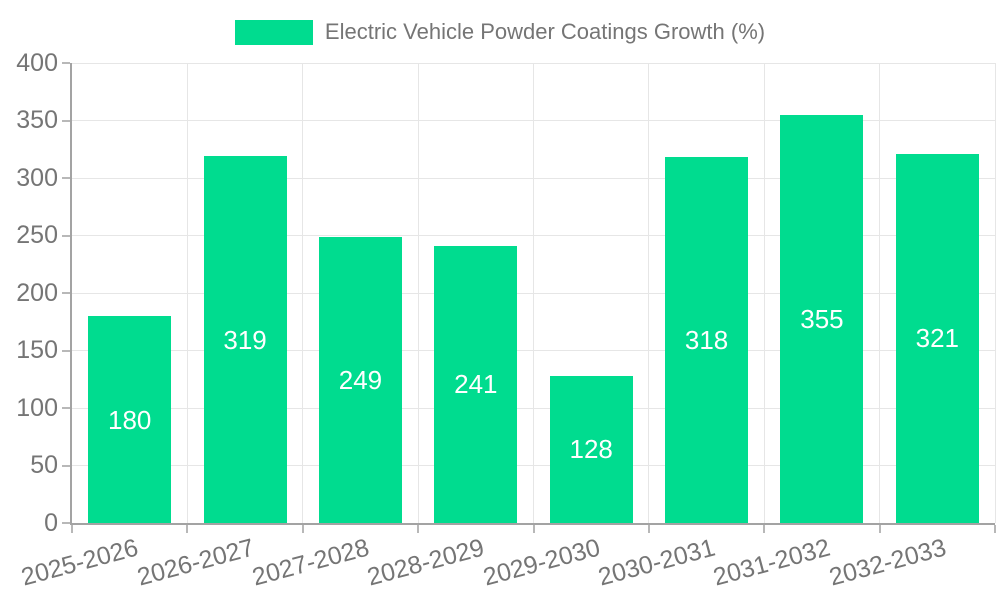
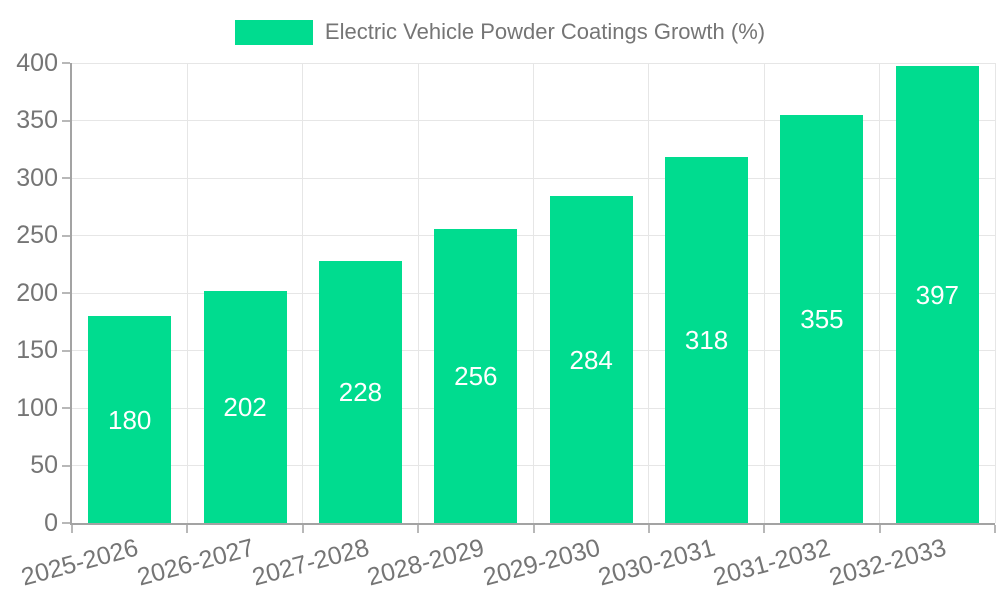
2026-2027: 319 -> 202
2027-2028: 249 -> 228
2028-2029: 241 -> 256
2029-2030: 128 -> 284
2032-2033: 321 -> 397
